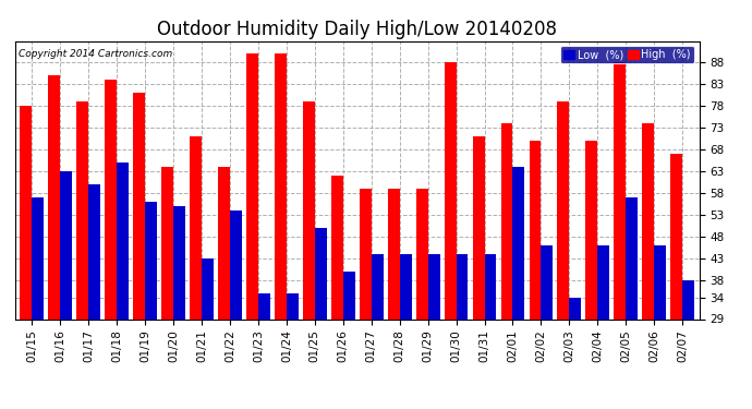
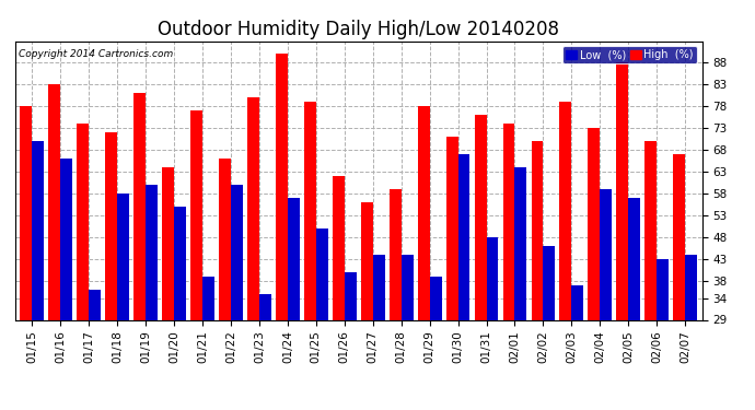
Low (%)/01/15: 57 -> 70
High (%)/01/16: 85 -> 83
Low (%)/01/16: 63 -> 66
High (%)/01/17: 79 -> 74
Low (%)/01/17: 60 -> 36
High (%)/01/18: 84 -> 72
Low (%)/01/18: 65 -> 58
Low (%)/01/19: 56 -> 60
High (%)/01/21: 71 -> 77
Low (%)/01/21: 43 -> 39
High (%)/01/22: 64 -> 66
Low (%)/01/22: 54 -> 60
High (%)/01/23: 90 -> 80
Low (%)/01/24: 35 -> 57
High (%)/01/27: 59 -> 56
High (%)/01/29: 59 -> 78
Low (%)/01/29: 44 -> 39
High (%)/01/30: 88 -> 71
Low (%)/01/30: 44 -> 67
High (%)/01/31: 71 -> 76
Low (%)/01/31: 44 -> 48
Low (%)/02/03: 34 -> 37
High (%)/02/04: 70 -> 73
Low (%)/02/04: 46 -> 59
High (%)/02/06: 74 -> 70
Low (%)/02/06: 46 -> 43
Low (%)/02/07: 38 -> 44
